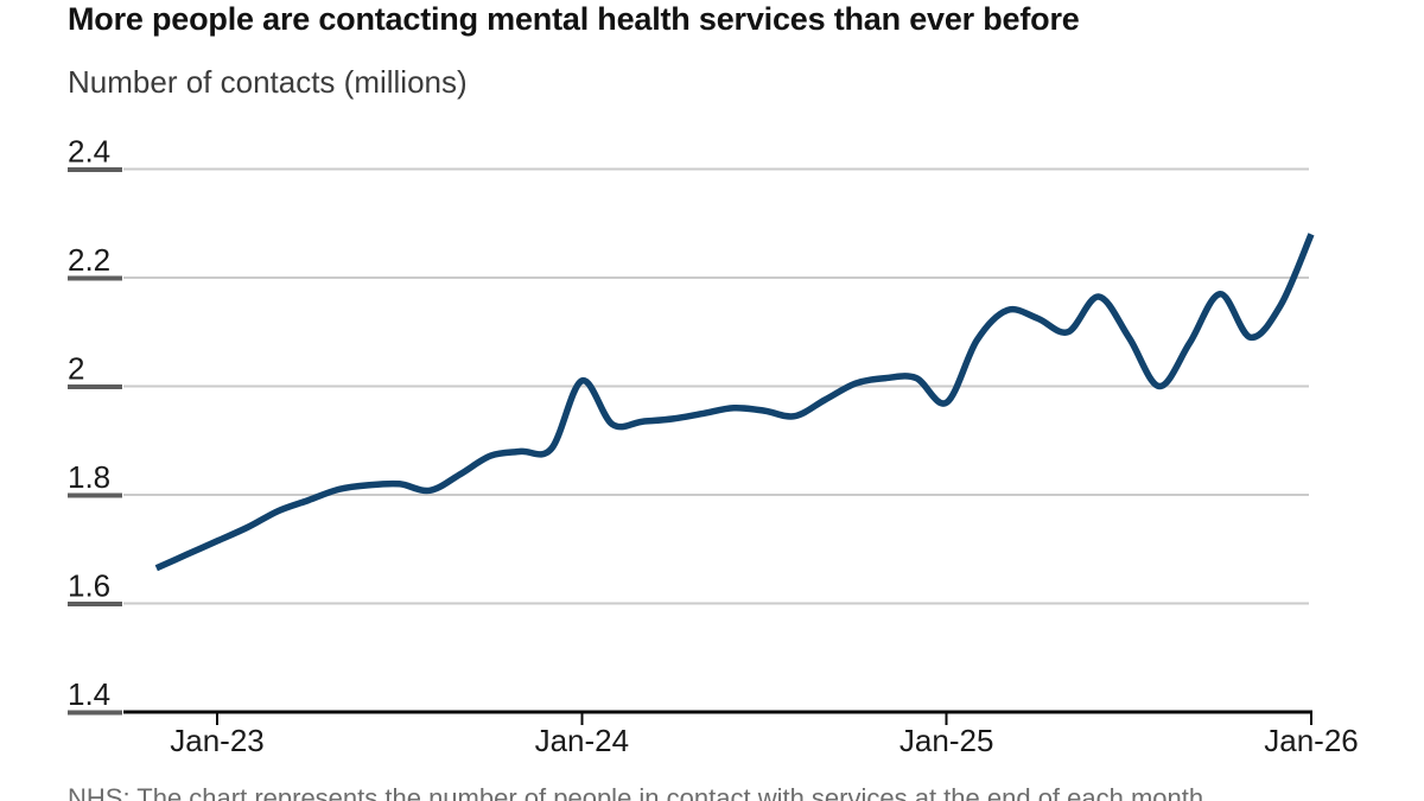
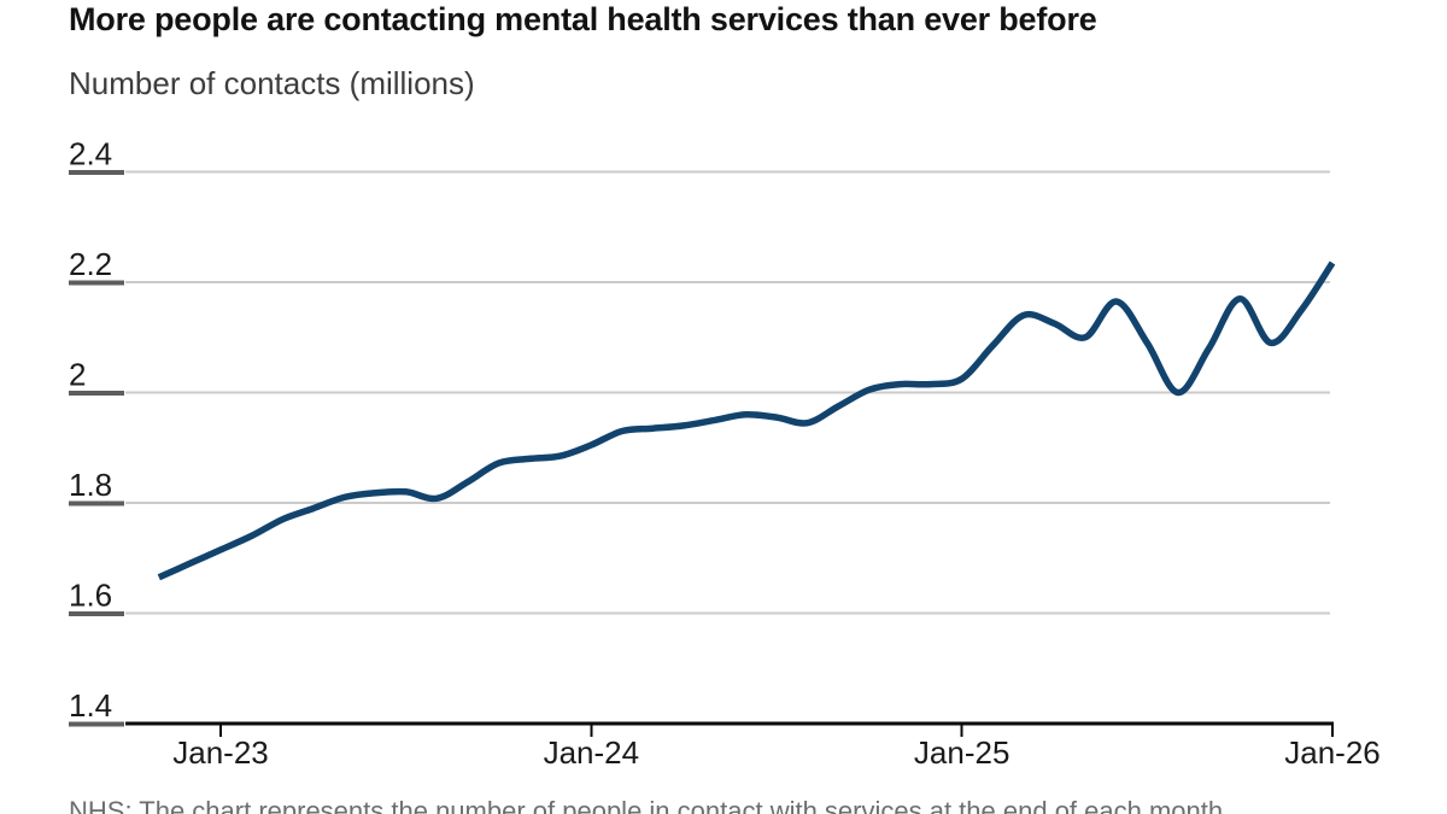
Jan-24: 2.01 -> 1.91
Jan-25: 1.97 -> 2.02
Jan-26: 2.28 -> 2.23
